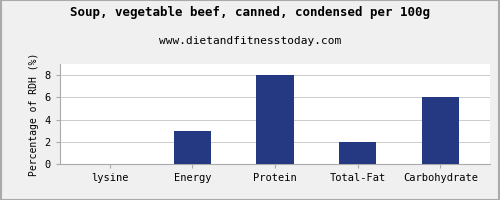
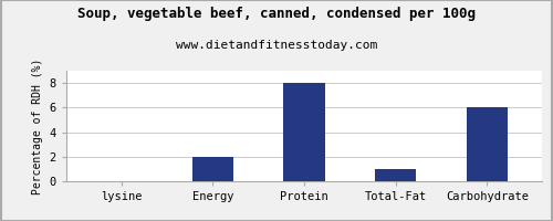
Energy: 3 -> 2
Total-Fat: 2 -> 1
